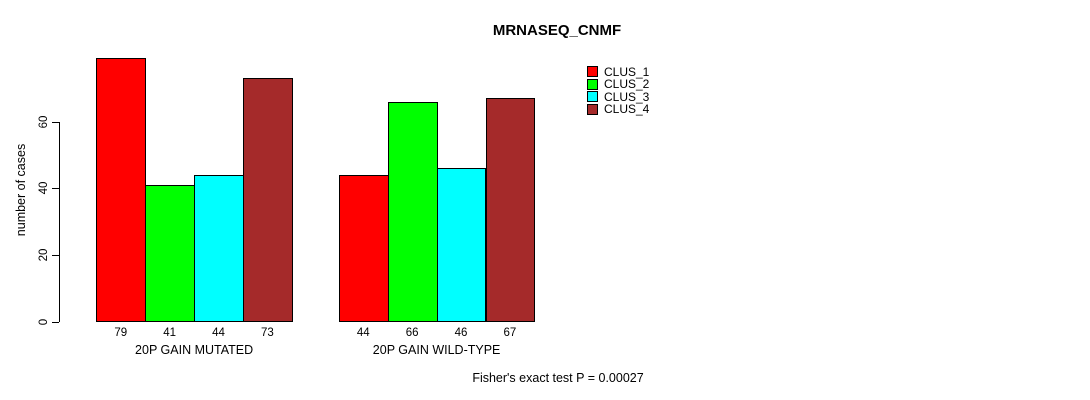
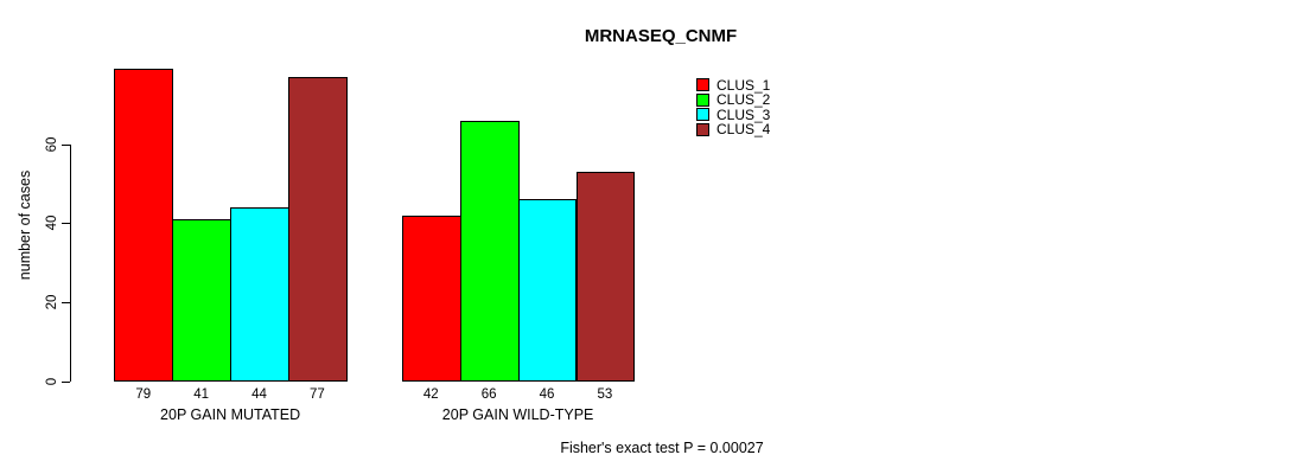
CLUS_4/20P GAIN MUTATED: 73 -> 77
CLUS_1/20P GAIN WILD-TYPE: 44 -> 42
CLUS_4/20P GAIN WILD-TYPE: 67 -> 53
